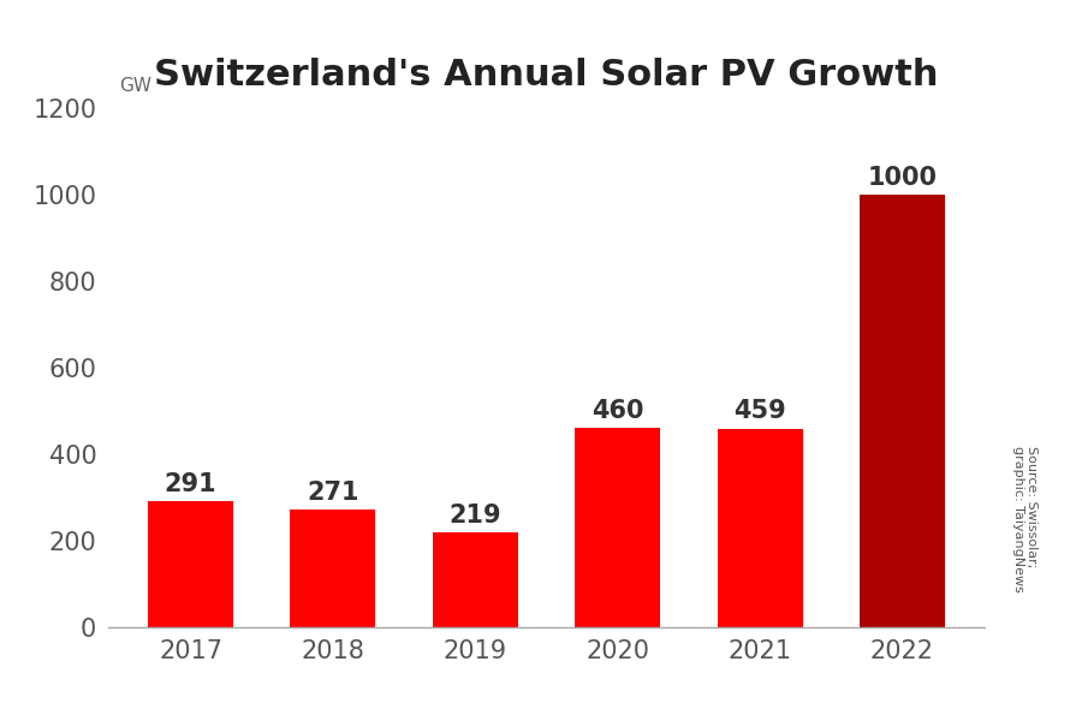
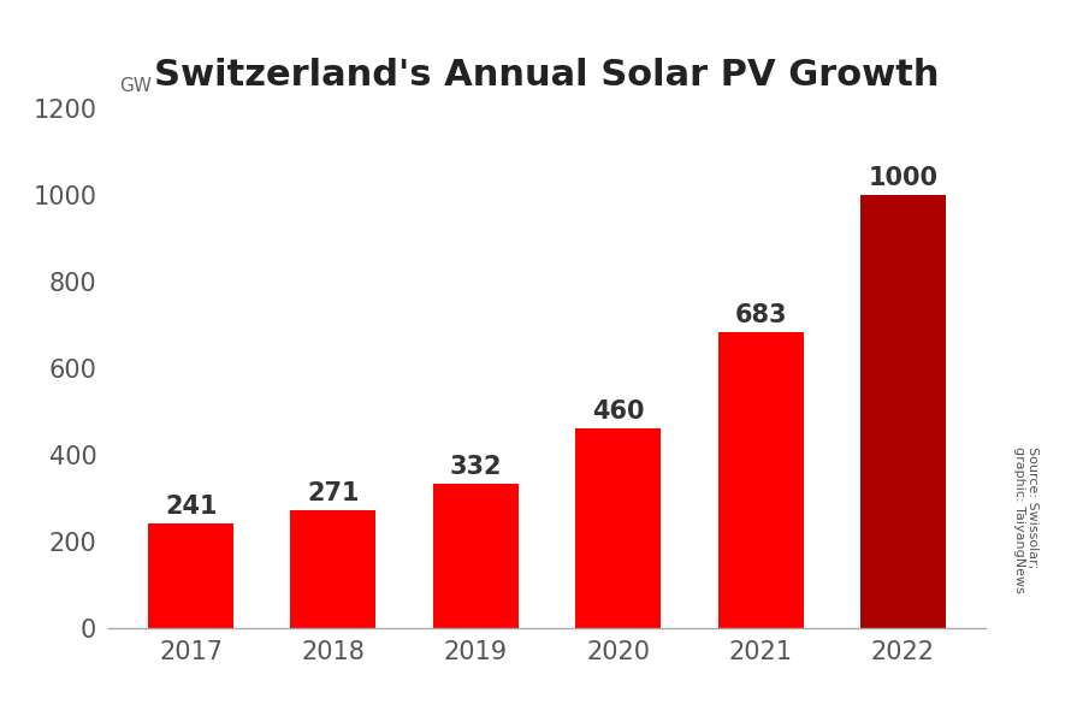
2017: 291 -> 241
2019: 219 -> 332
2021: 459 -> 683
